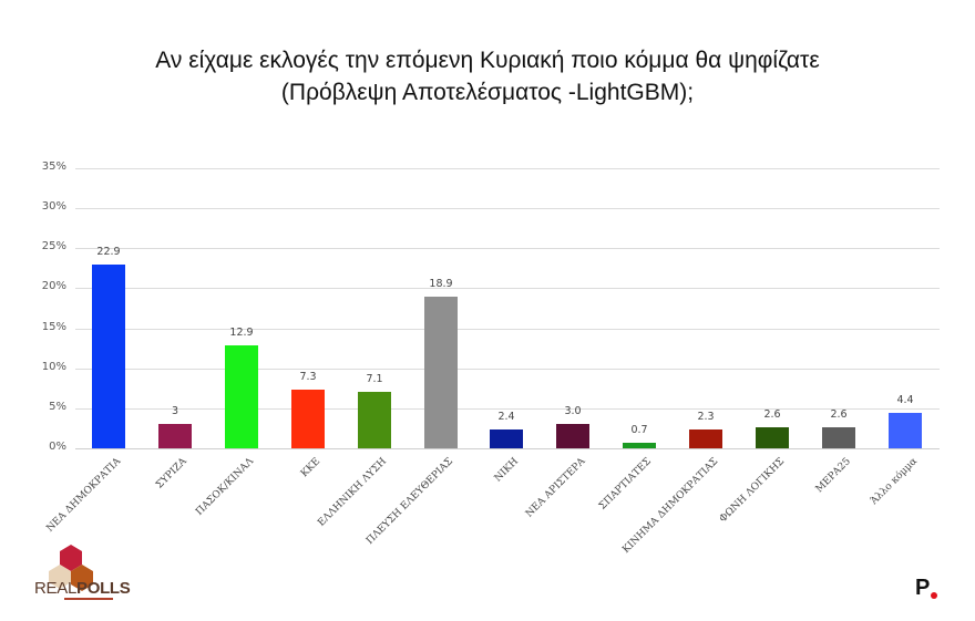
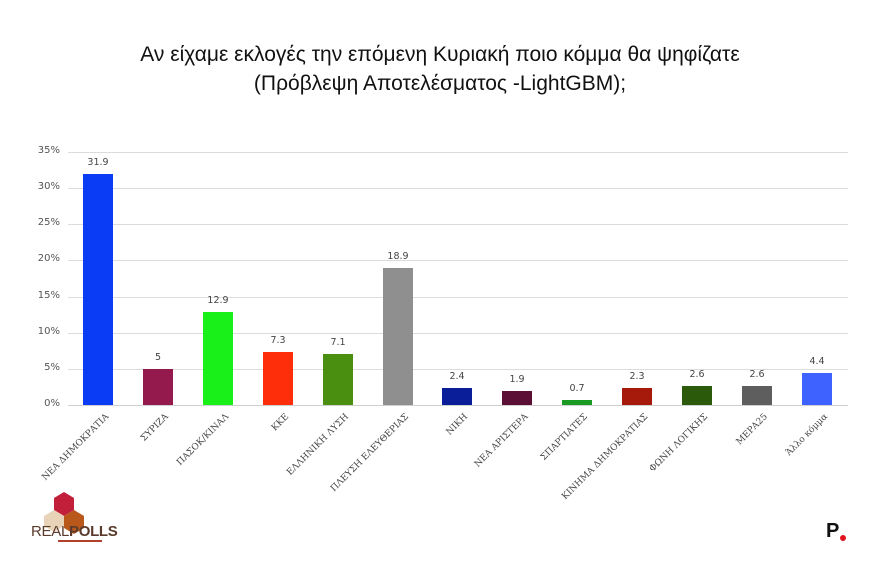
ΝΕΑ ΔΗΜΟΚΡΑΤΙΑ: 22.9 -> 31.9
ΣΥΡΙΖΑ: 3 -> 5
ΝΕΑ ΑΡΙΣΤΕΡΑ: 3.0 -> 1.9
